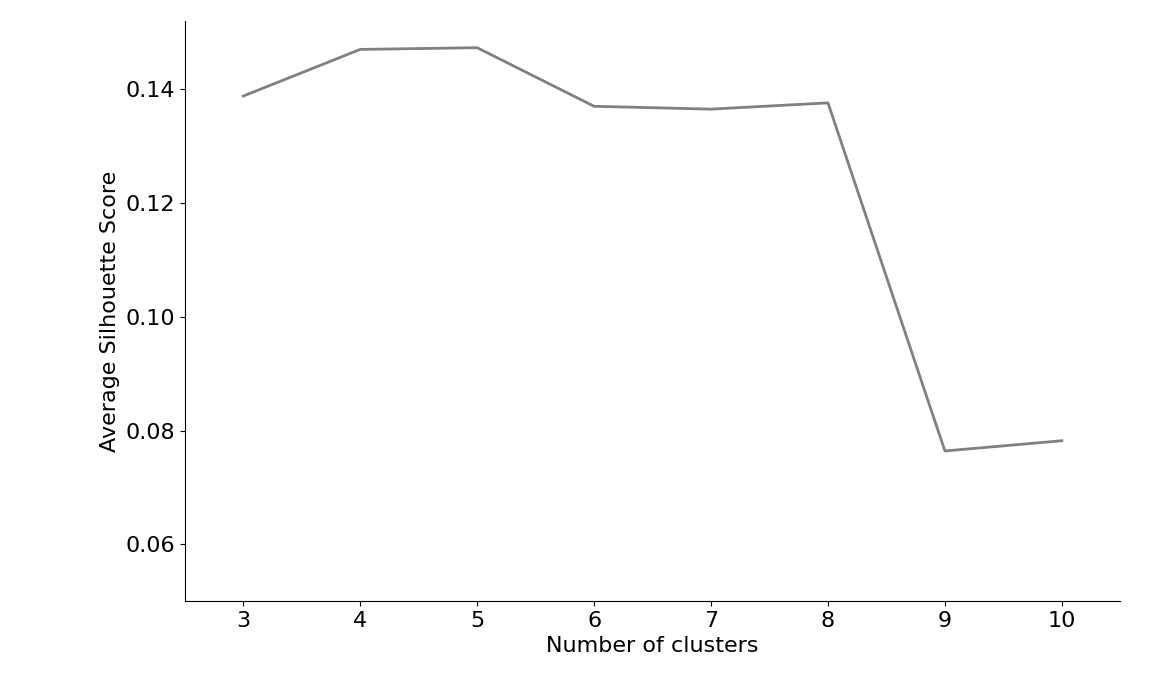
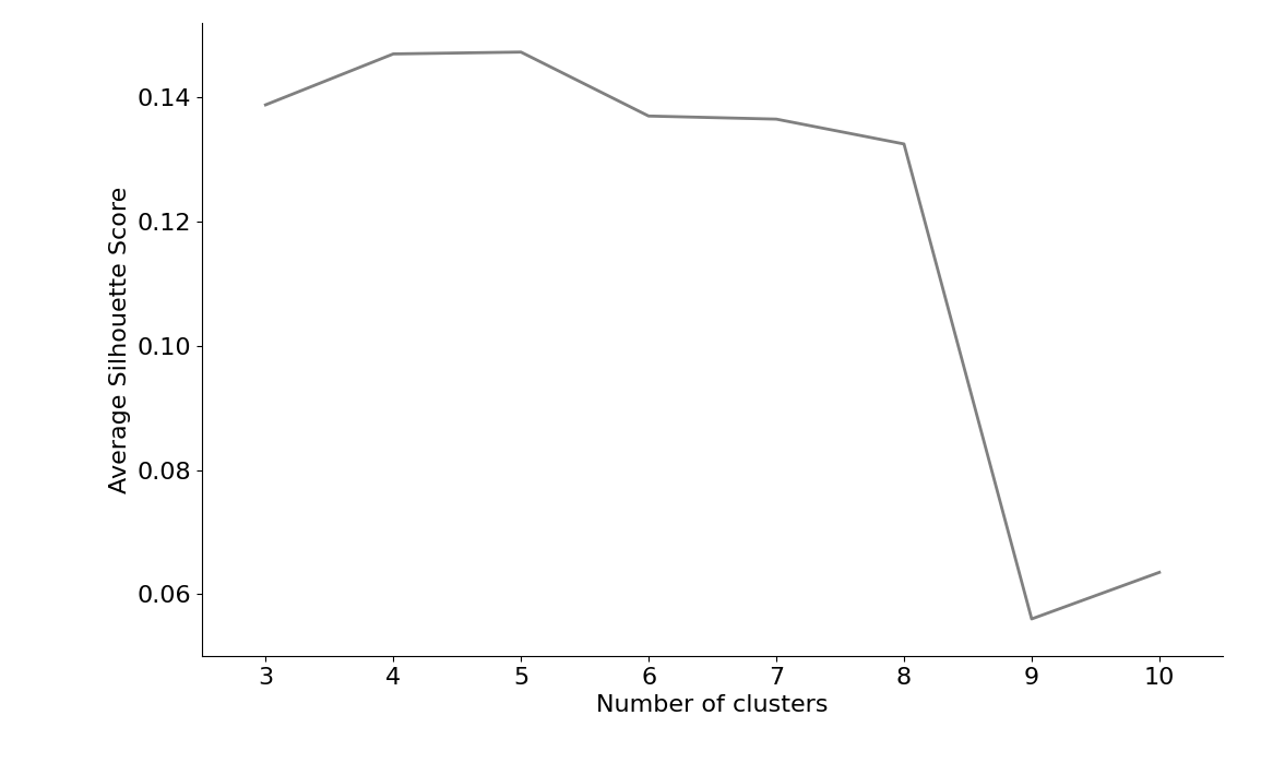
8: 0.1376 -> 0.1325
9: 0.0764 -> 0.0560
10: 0.0782 -> 0.0635
